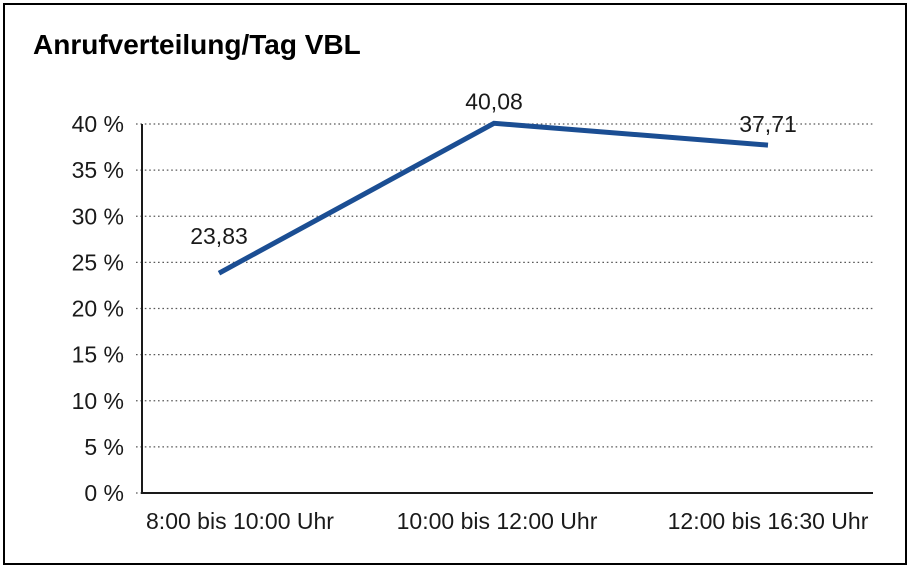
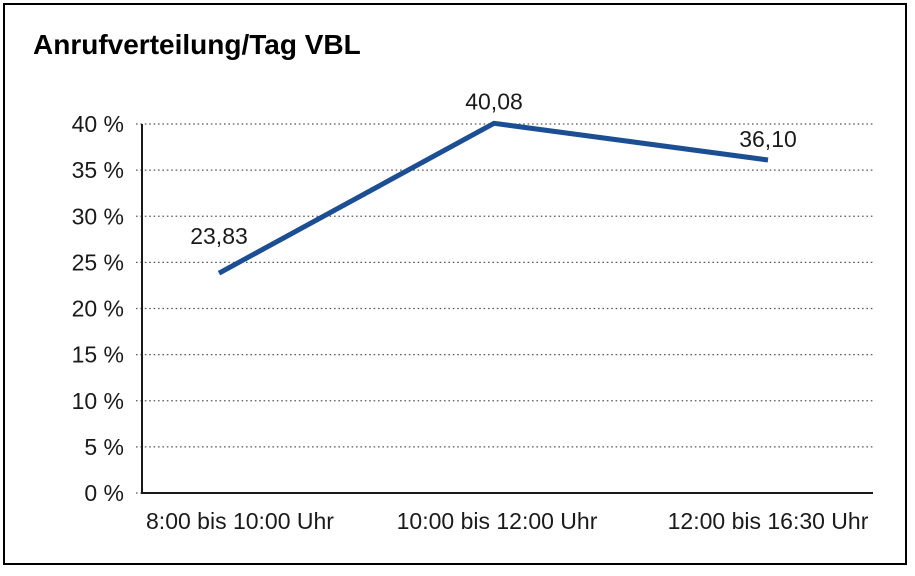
12:00 bis 16:30 Uhr: 37,71 -> 36,10
